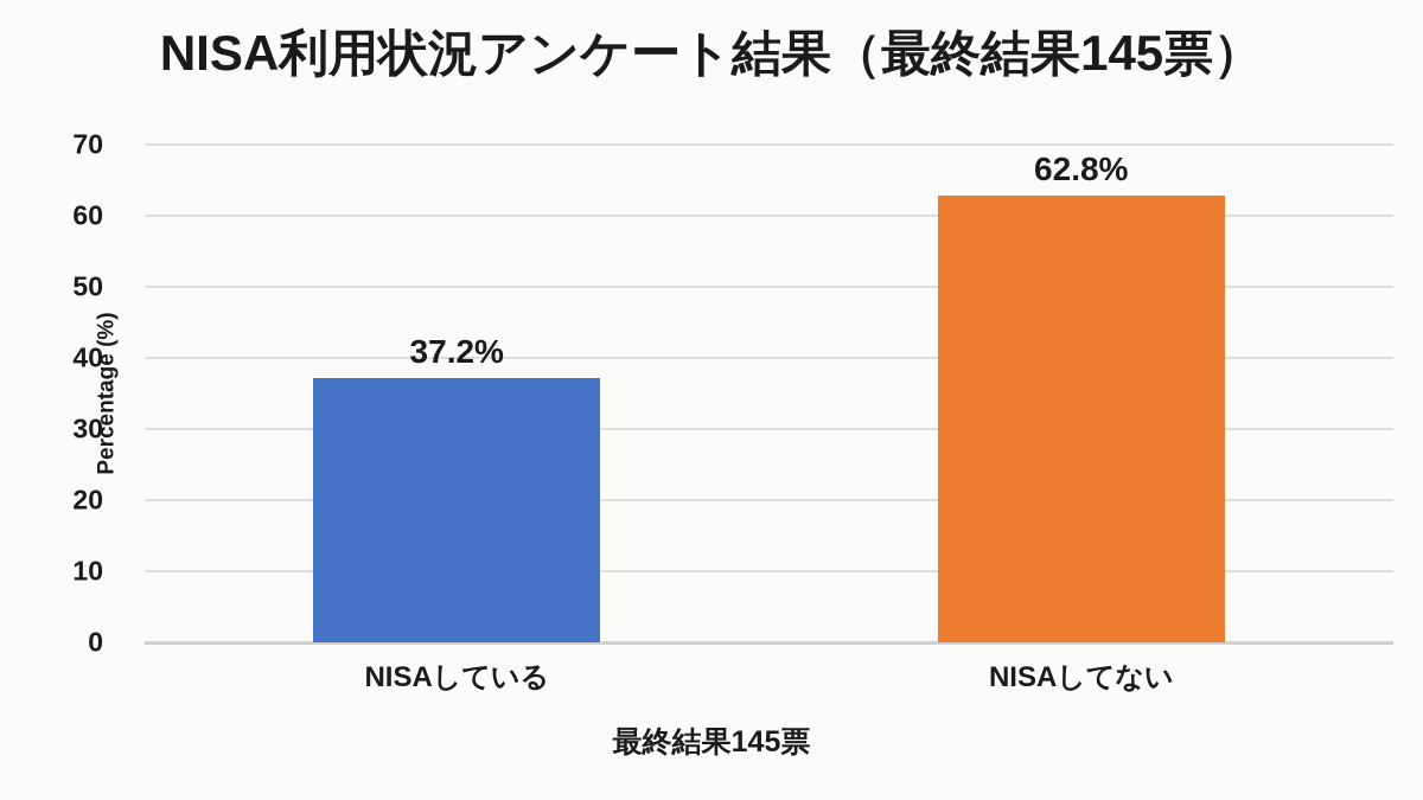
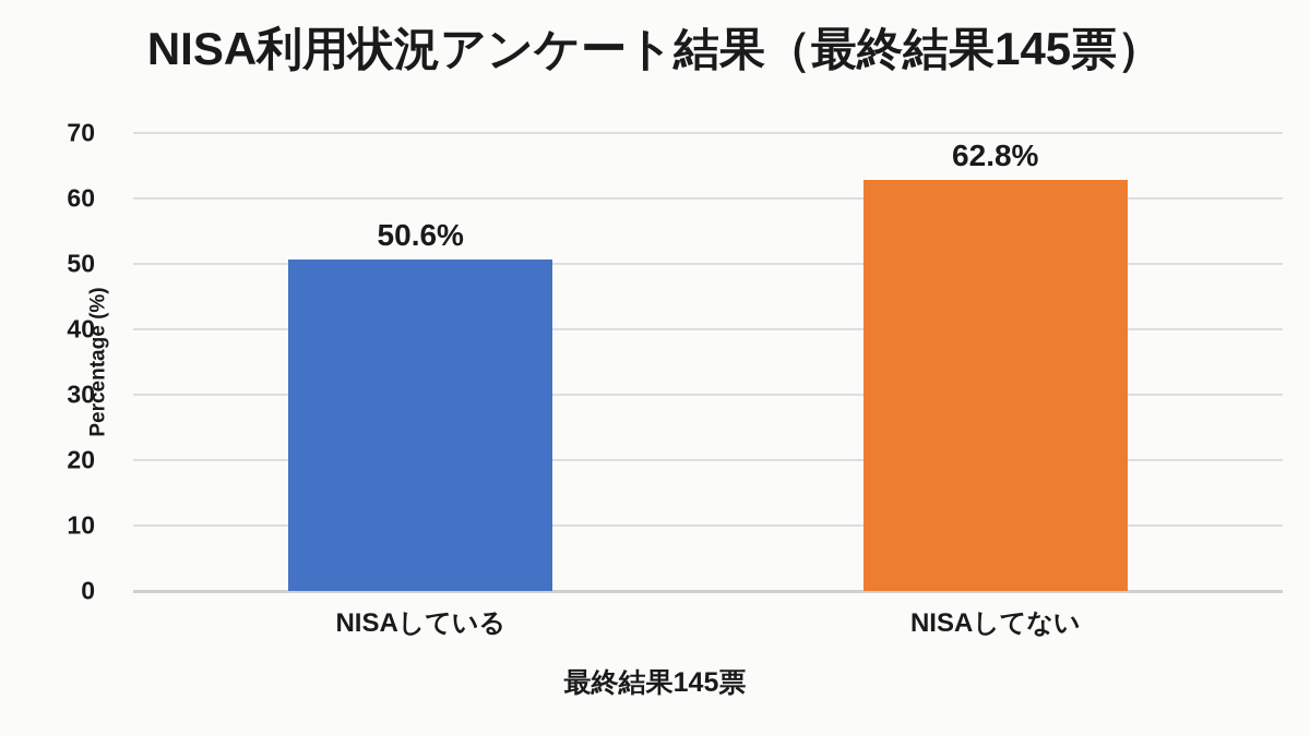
NISAしている: 37.2% -> 50.6%
